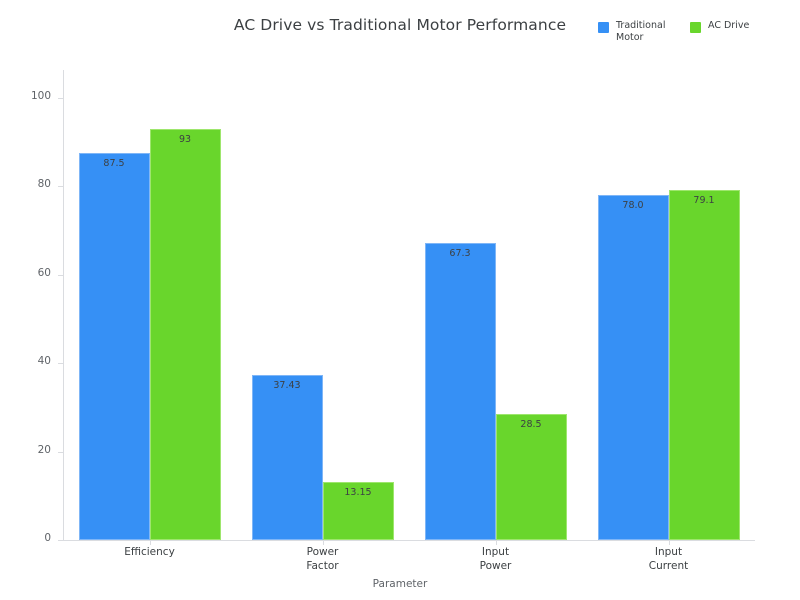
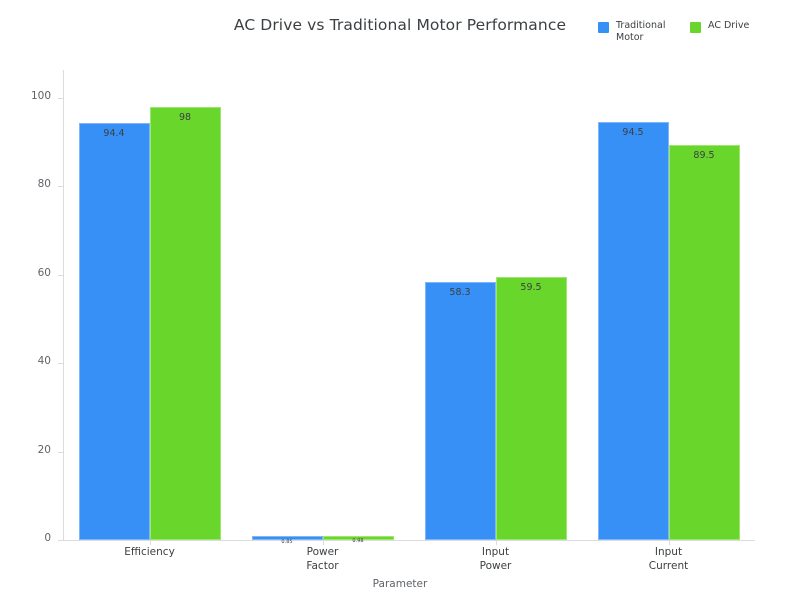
Traditional Motor/Efficiency: 87.5 -> 94.4
AC Drive/Efficiency: 93 -> 98
Traditional Motor/Power Factor: 37.43 -> 0.85
AC Drive/Power Factor: 13.15 -> 0.98
Traditional Motor/Input Power: 67.3 -> 58.3
AC Drive/Input Power: 28.5 -> 59.5
Traditional Motor/Input Current: 78.0 -> 94.5
AC Drive/Input Current: 79.1 -> 89.5
